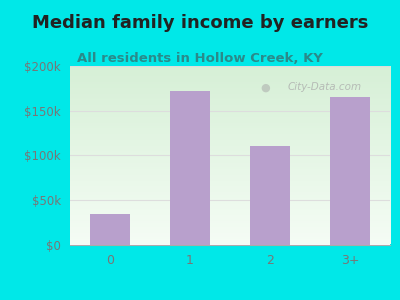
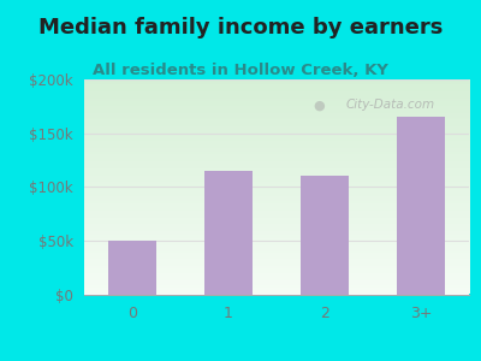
0: $34k -> $50k
1: $172k -> $115k
